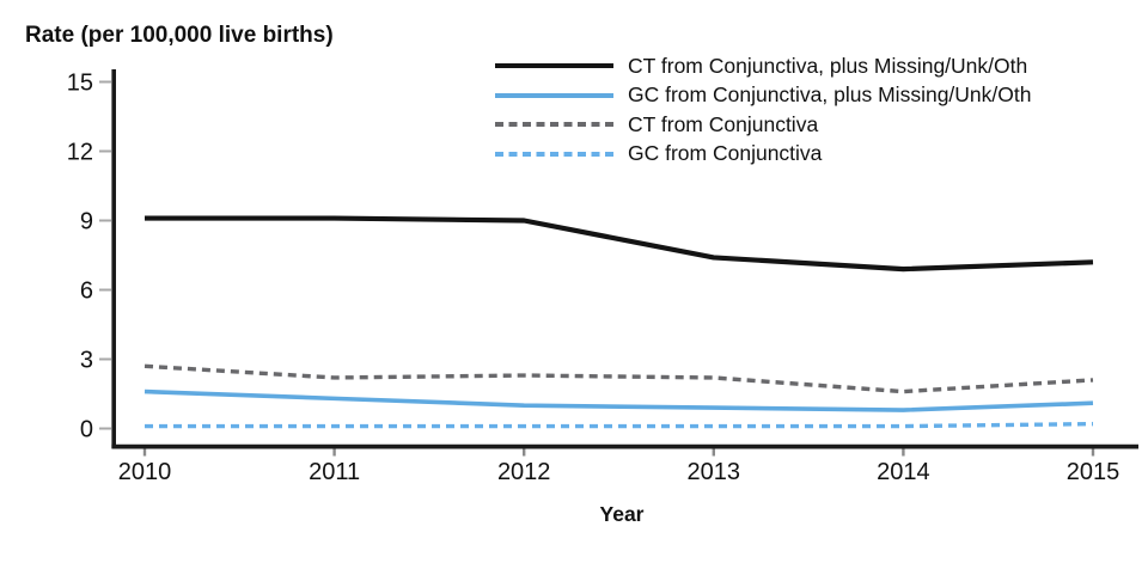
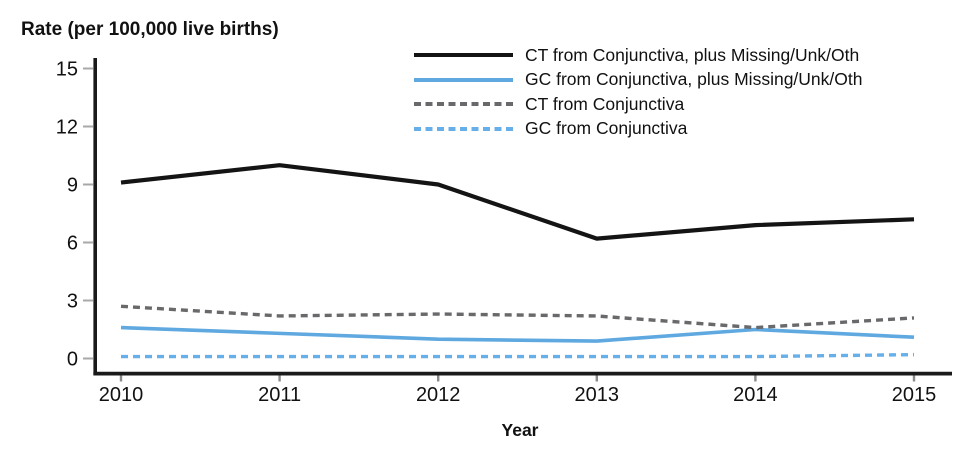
CT from Conjunctiva, plus Missing/Unk/Oth/2011: 9.1 -> 10.0
CT from Conjunctiva, plus Missing/Unk/Oth/2013: 7.4 -> 6.2
GC from Conjunctiva, plus Missing/Unk/Oth/2014: 0.8 -> 1.5
